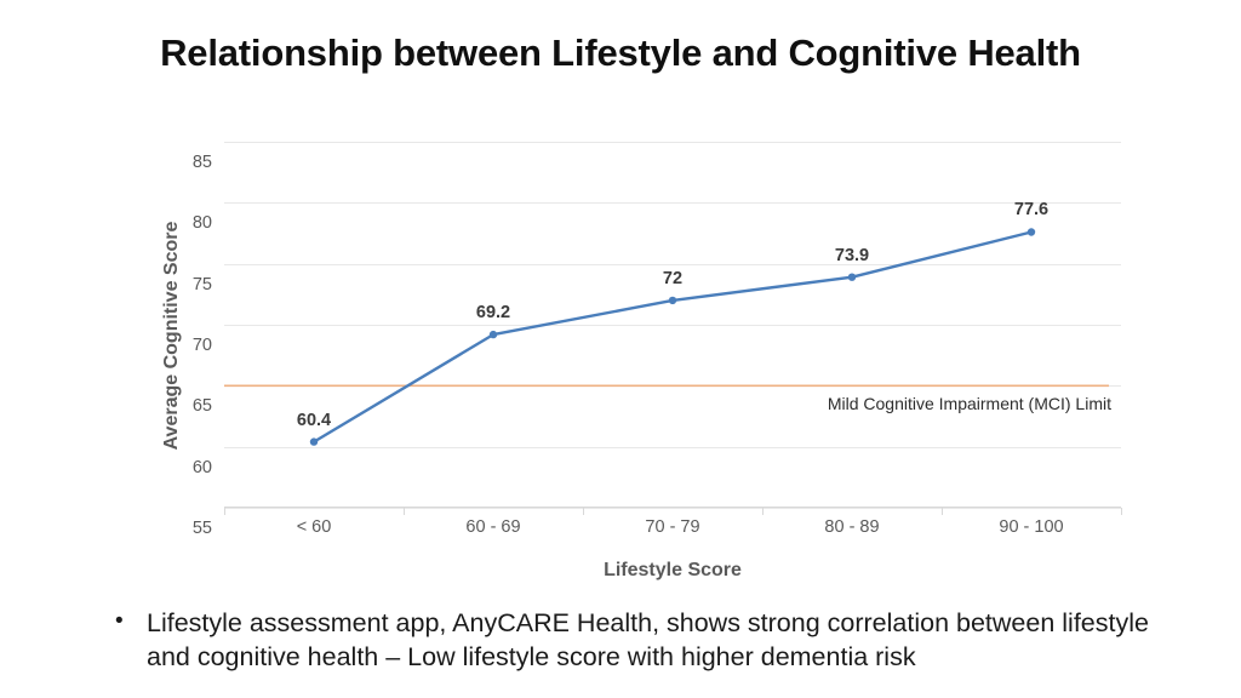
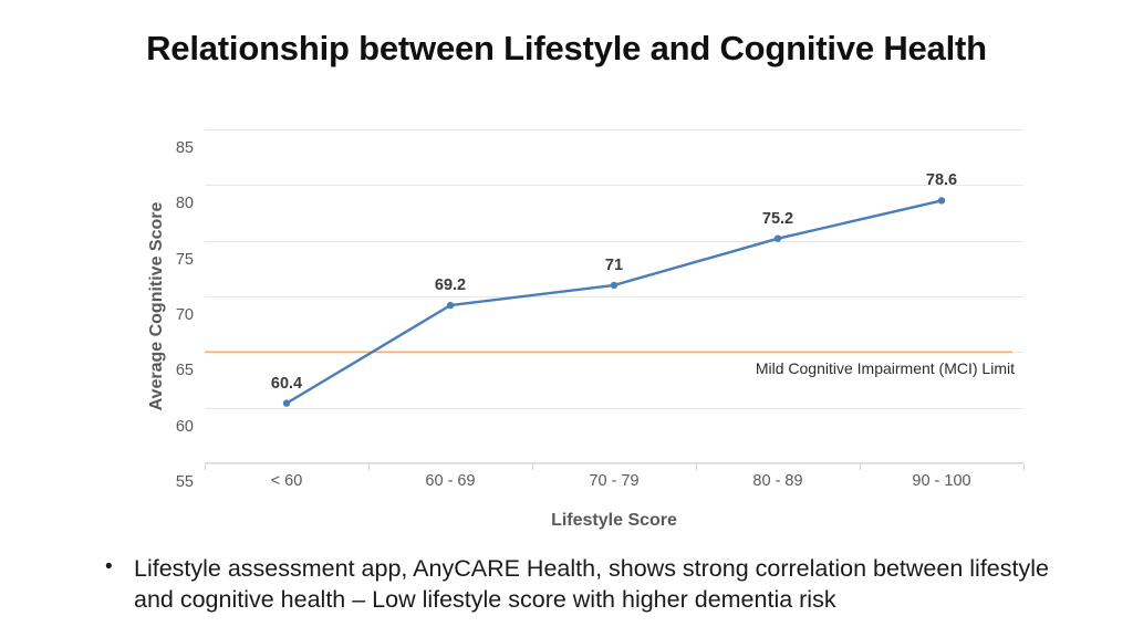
70 - 79: 72 -> 71
80 - 89: 73.9 -> 75.2
90 - 100: 77.6 -> 78.6
